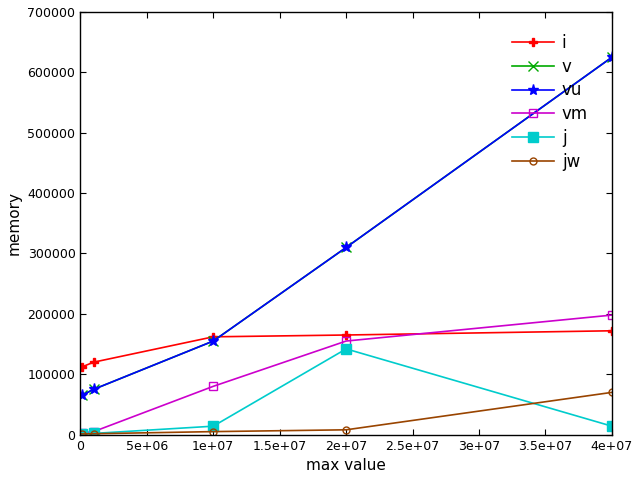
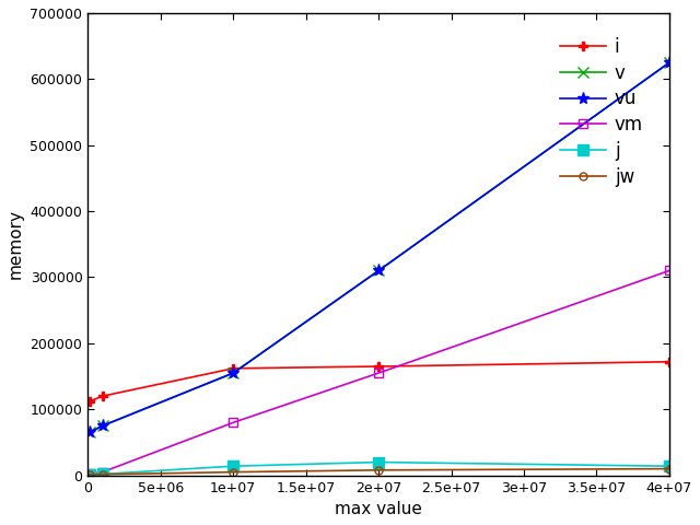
j/2e+07: 142000 -> 20000
vm/4e+07: 198000 -> 310000
jw/4e+07: 70000 -> 10000
